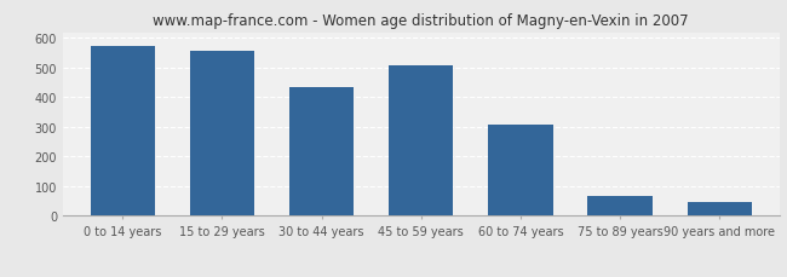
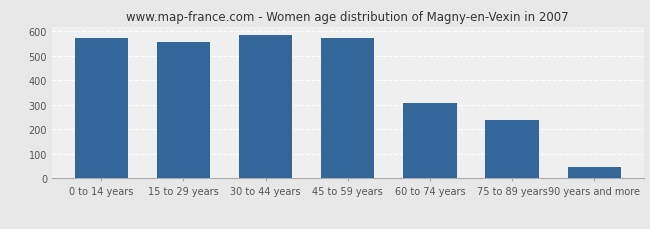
30 to 44 years: 435 -> 585
45 to 59 years: 510 -> 572
75 to 89 years: 65 -> 240
